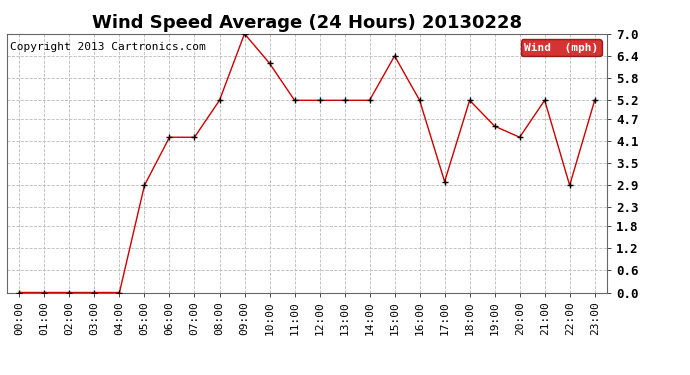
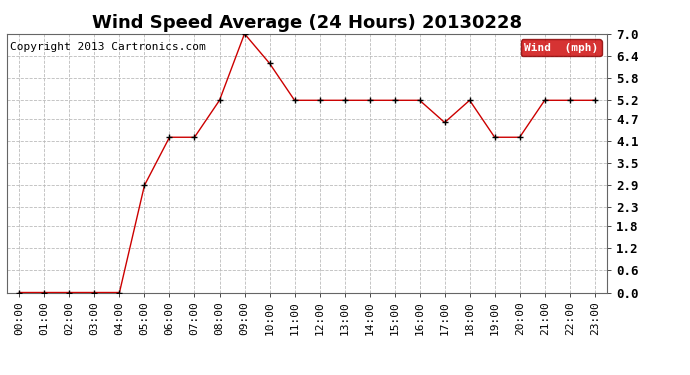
15:00: 6.4 -> 5.2
17:00: 3.0 -> 4.6
19:00: 4.5 -> 4.2
22:00: 2.9 -> 5.2
